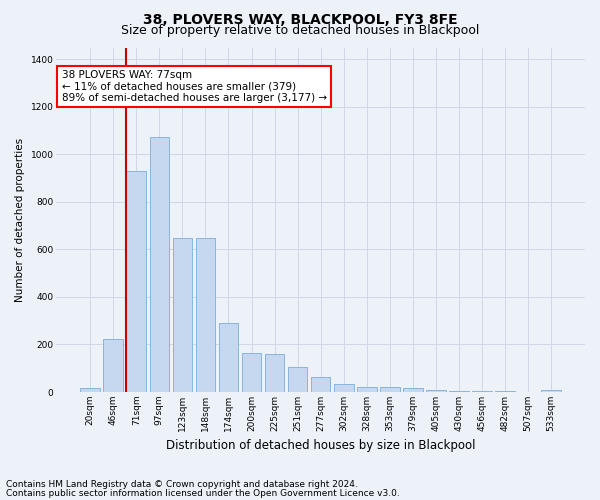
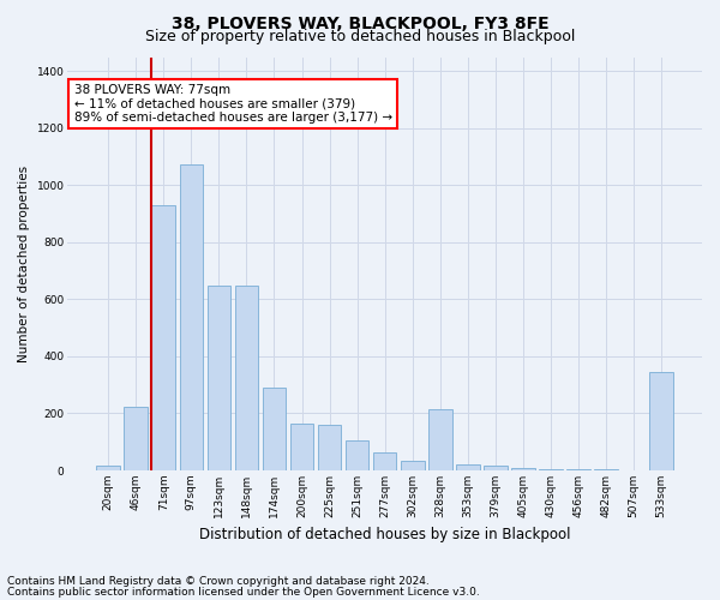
328sqm: 20 -> 215
533sqm: 10 -> 345
